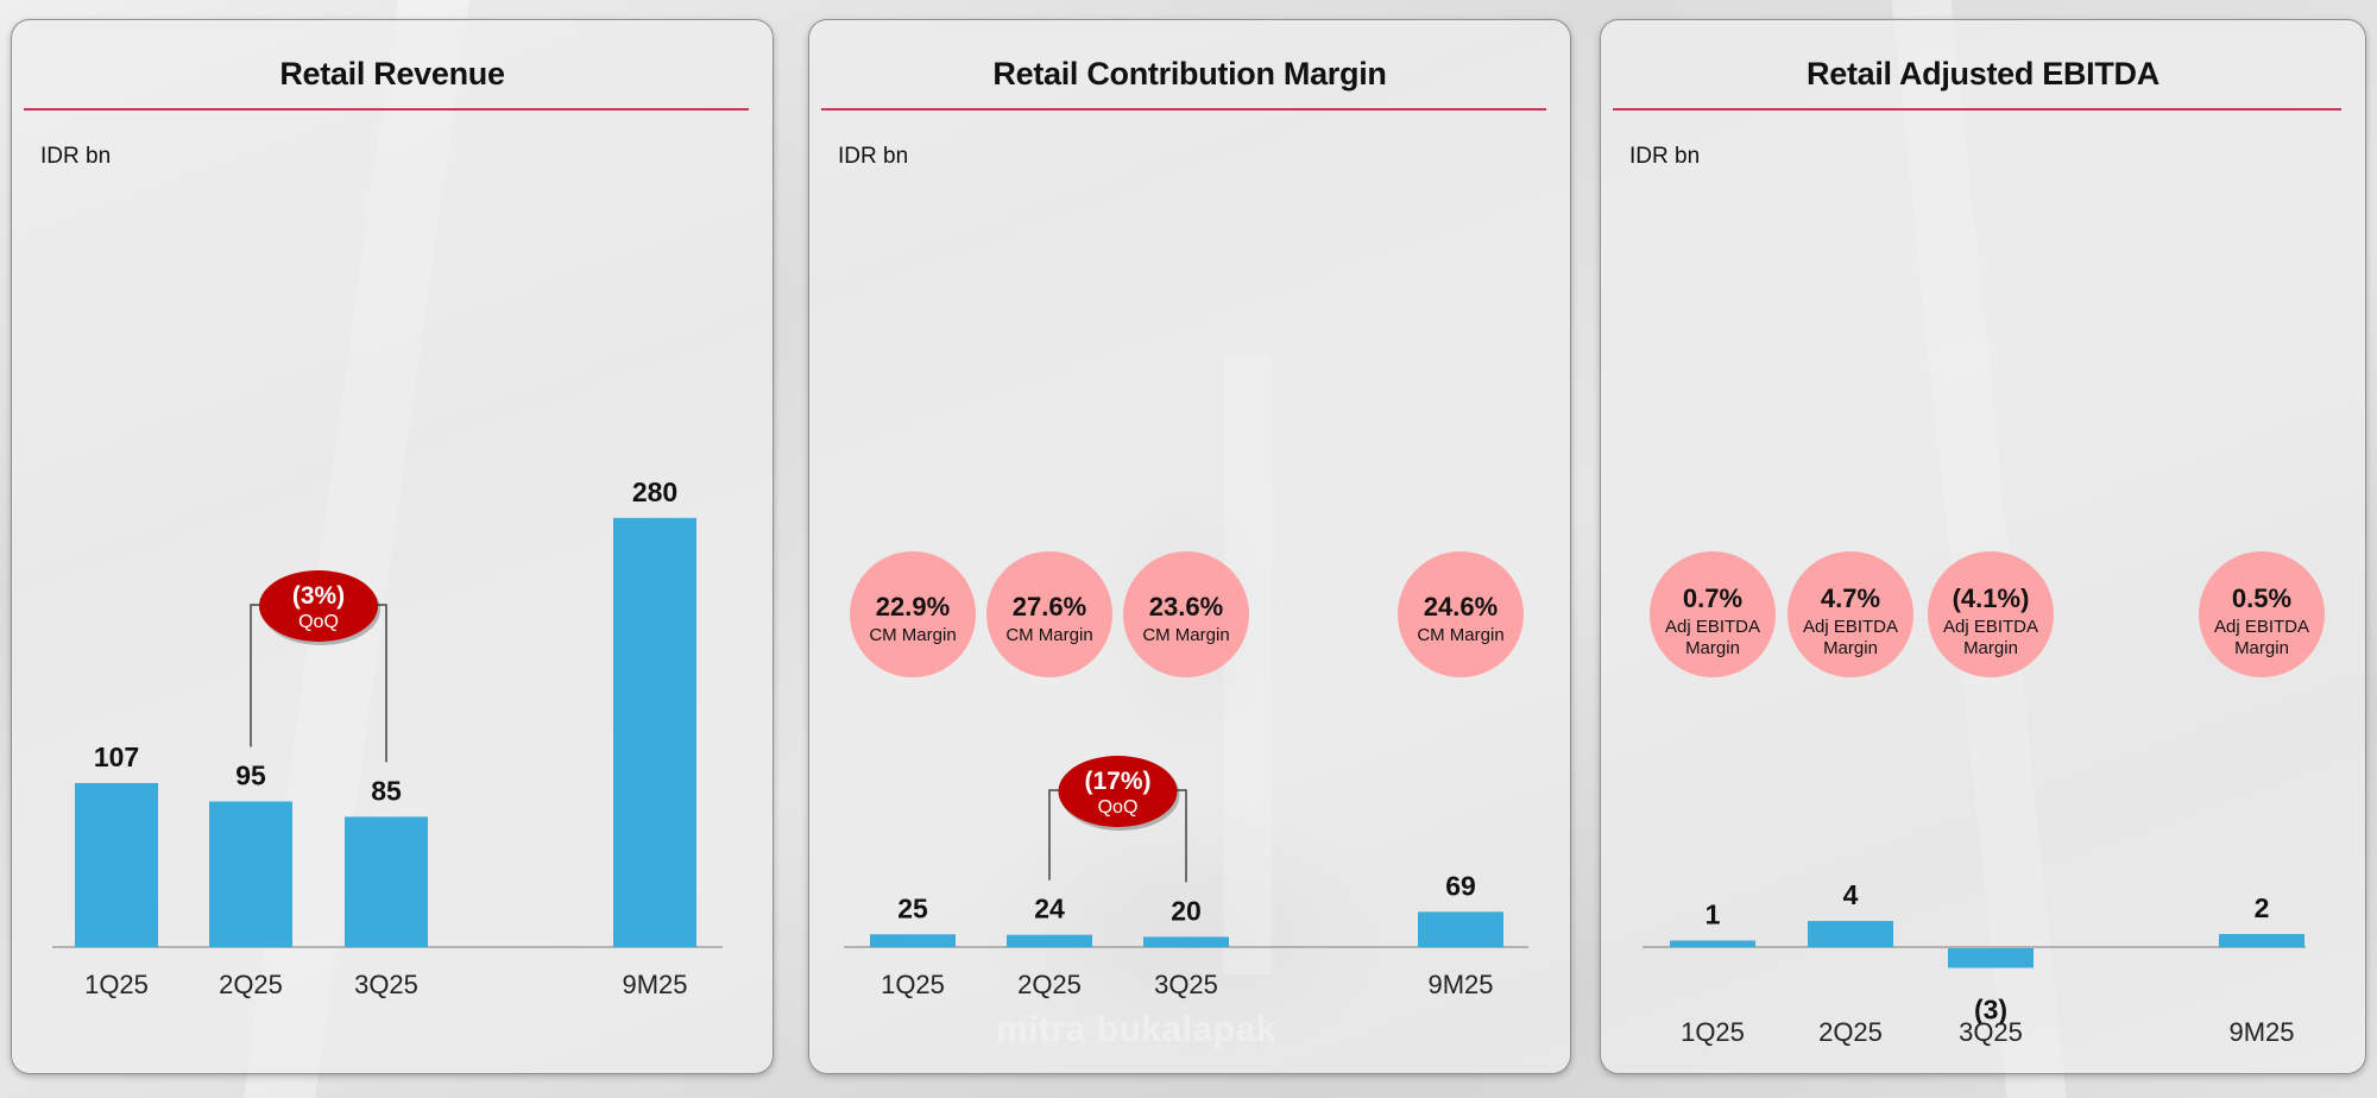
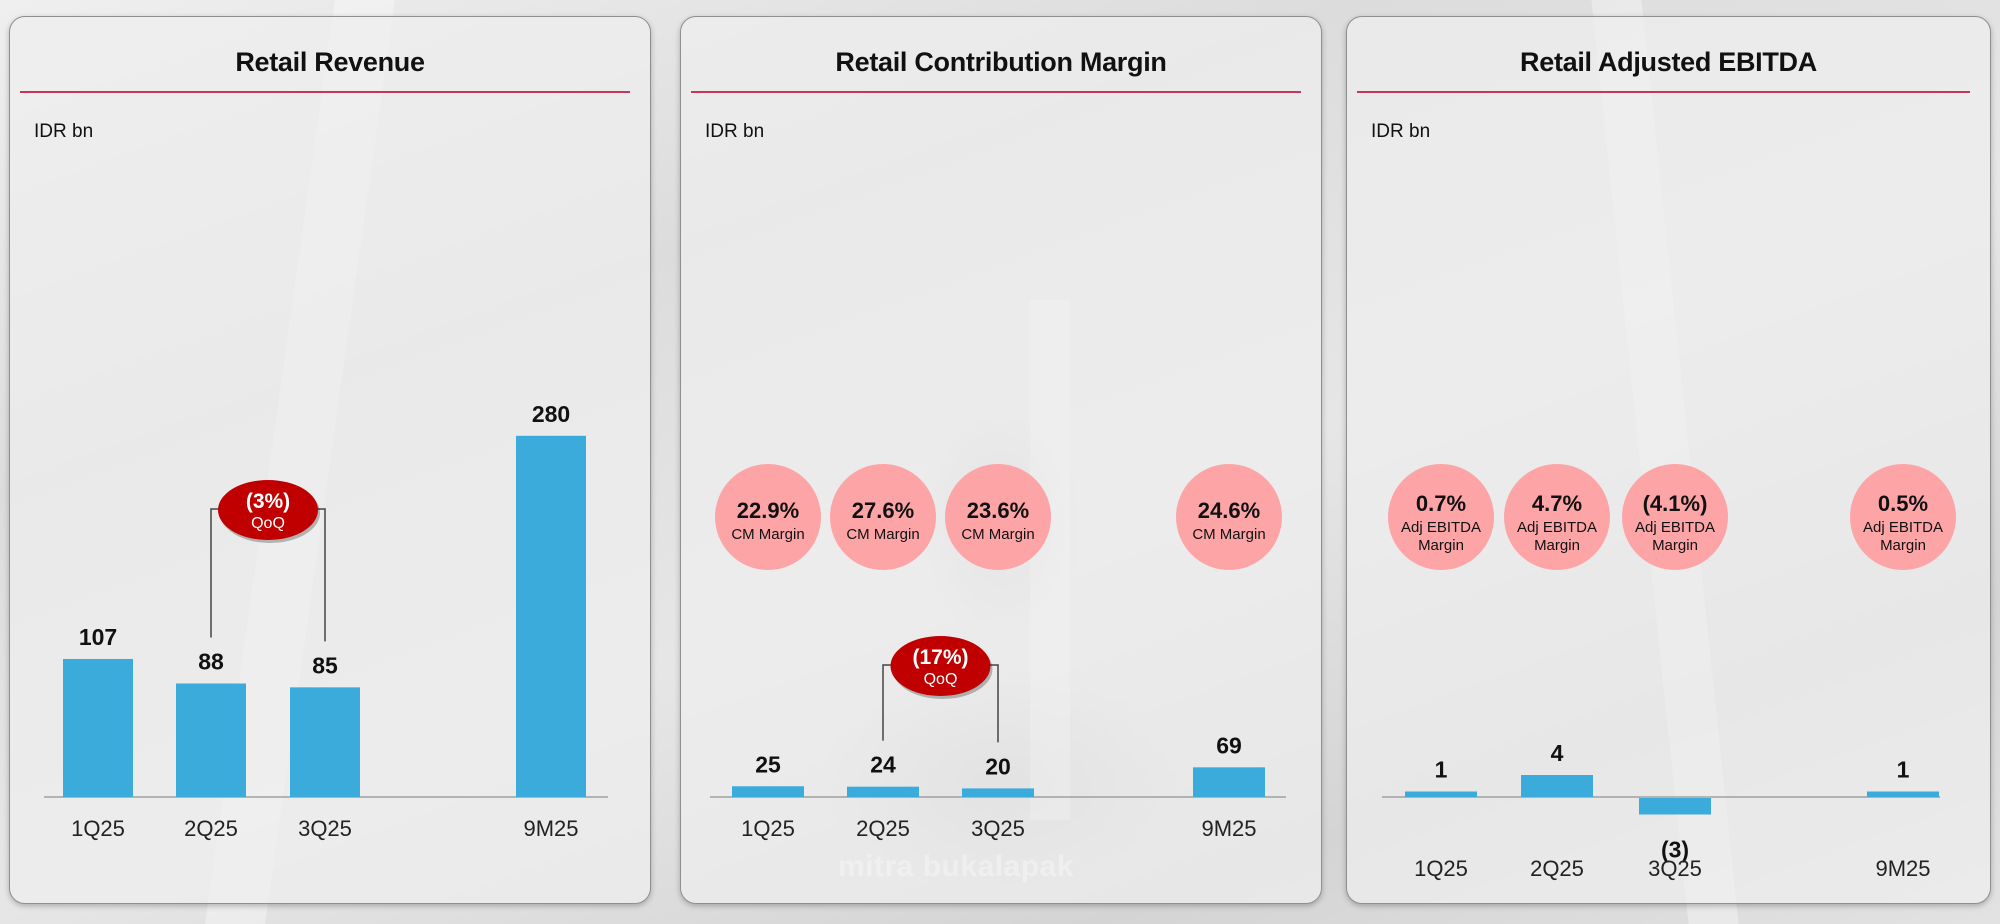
Retail Revenue/2Q25: 95 -> 88
Retail Adjusted EBITDA/9M25: 2 -> 1
